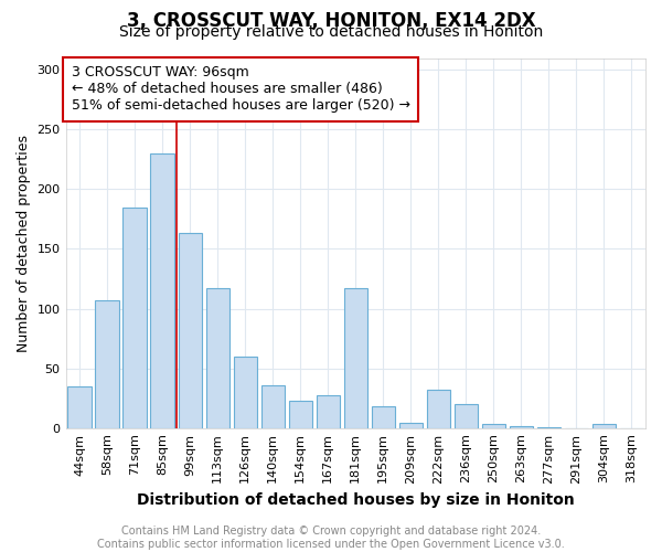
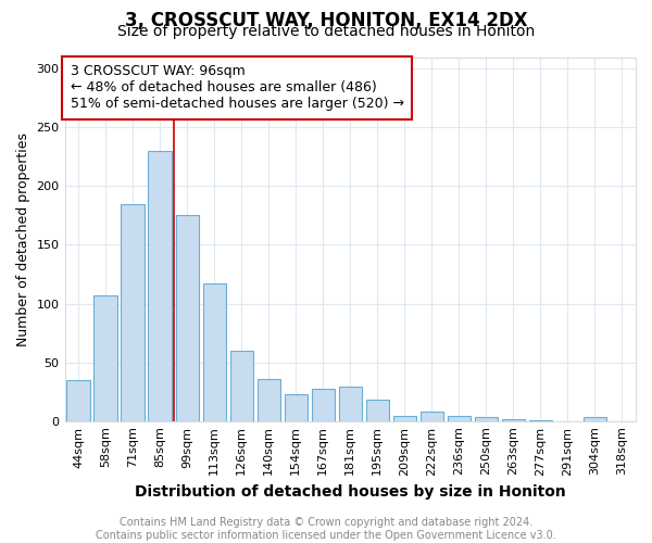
99sqm: 163 -> 175
181sqm: 117 -> 29
222sqm: 32 -> 8
236sqm: 20 -> 4
